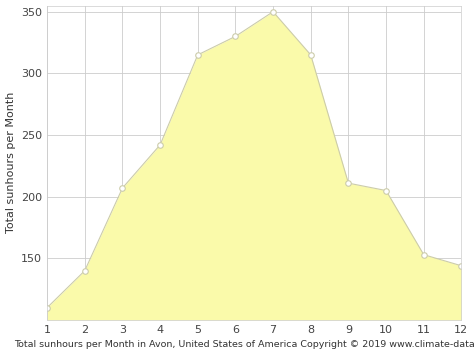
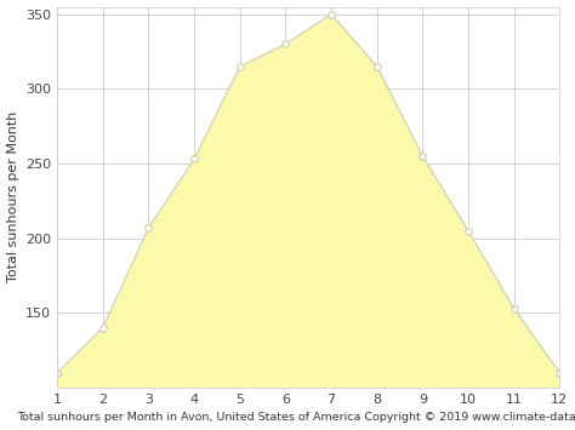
4: 242 -> 253
9: 211 -> 255
12: 144 -> 110
